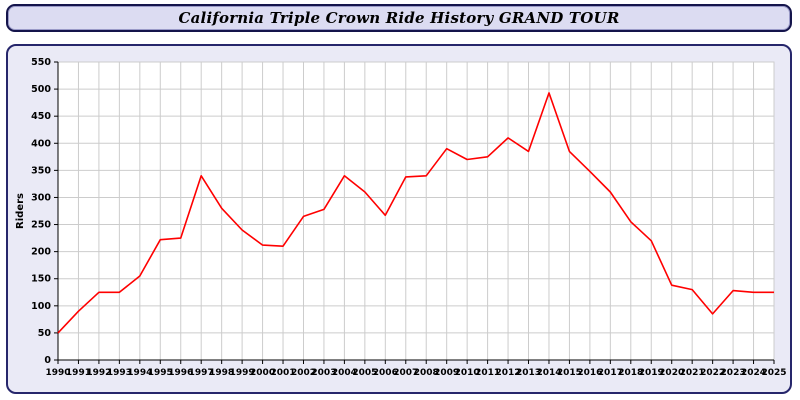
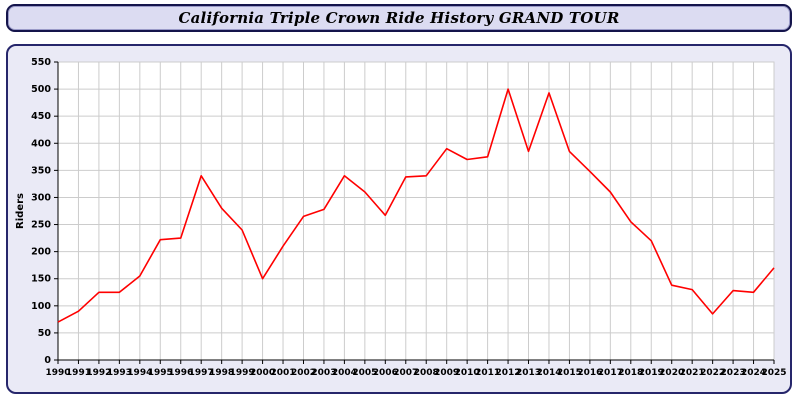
1990: 50 -> 70
2000: 210 -> 150
2012: 410 -> 500
2025: 120 -> 170
